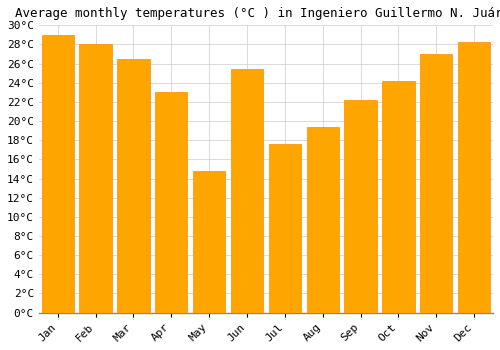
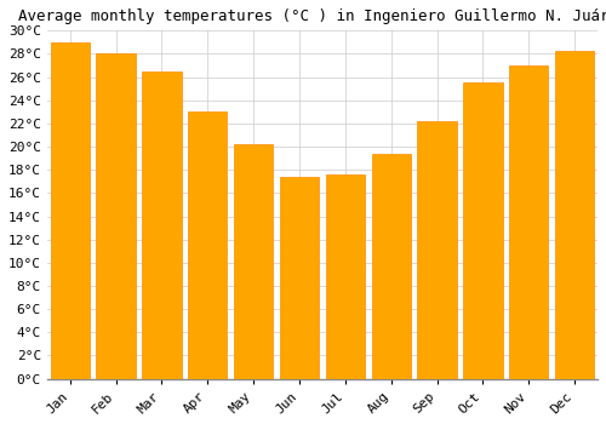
May: 14.8°C -> 20.2°C
Jun: 25.4°C -> 17.4°C
Oct: 24.2°C -> 25.5°C
